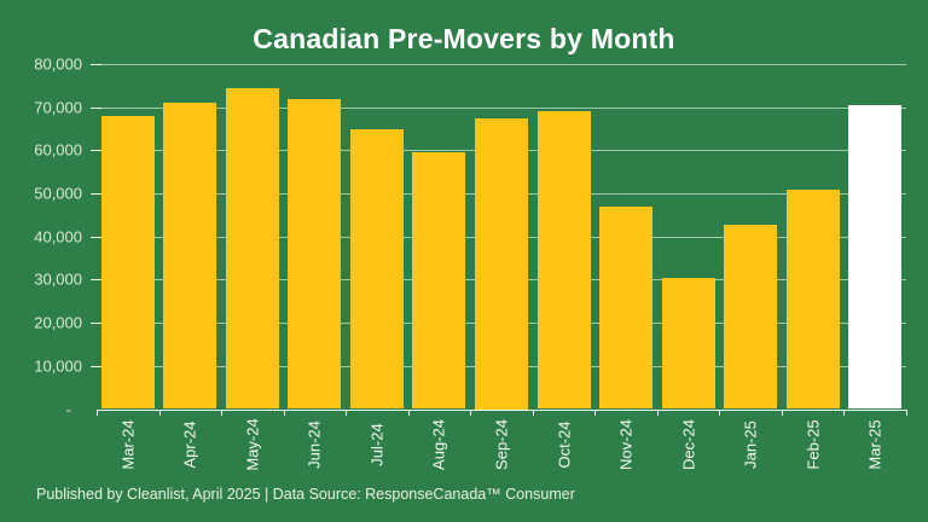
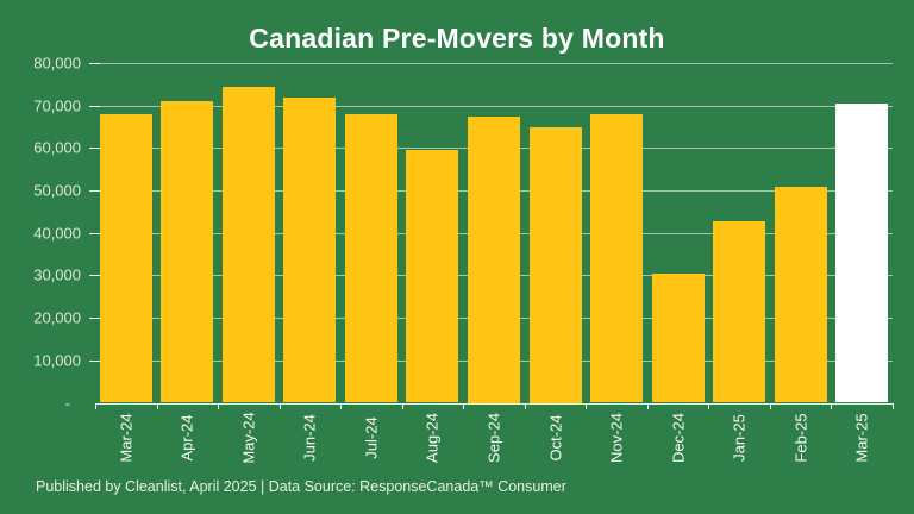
Jul-24: 65000 -> 68000
Oct-24: 69000 -> 65000
Nov-24: 47000 -> 68000
